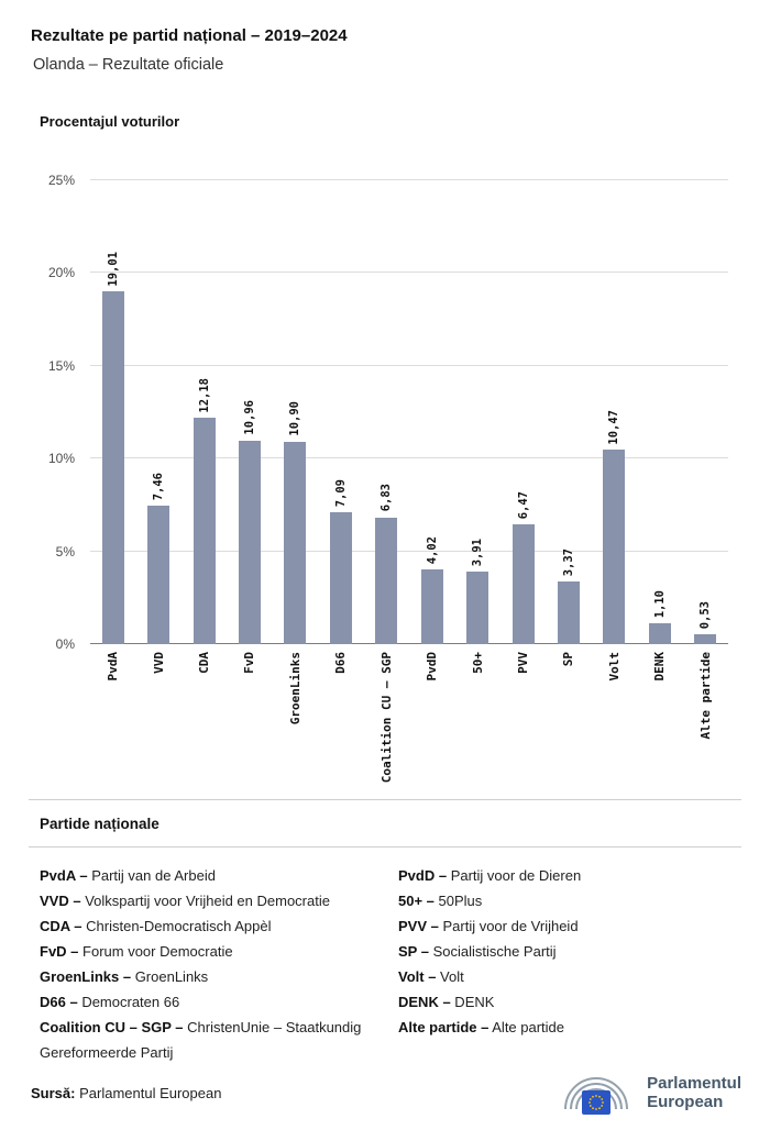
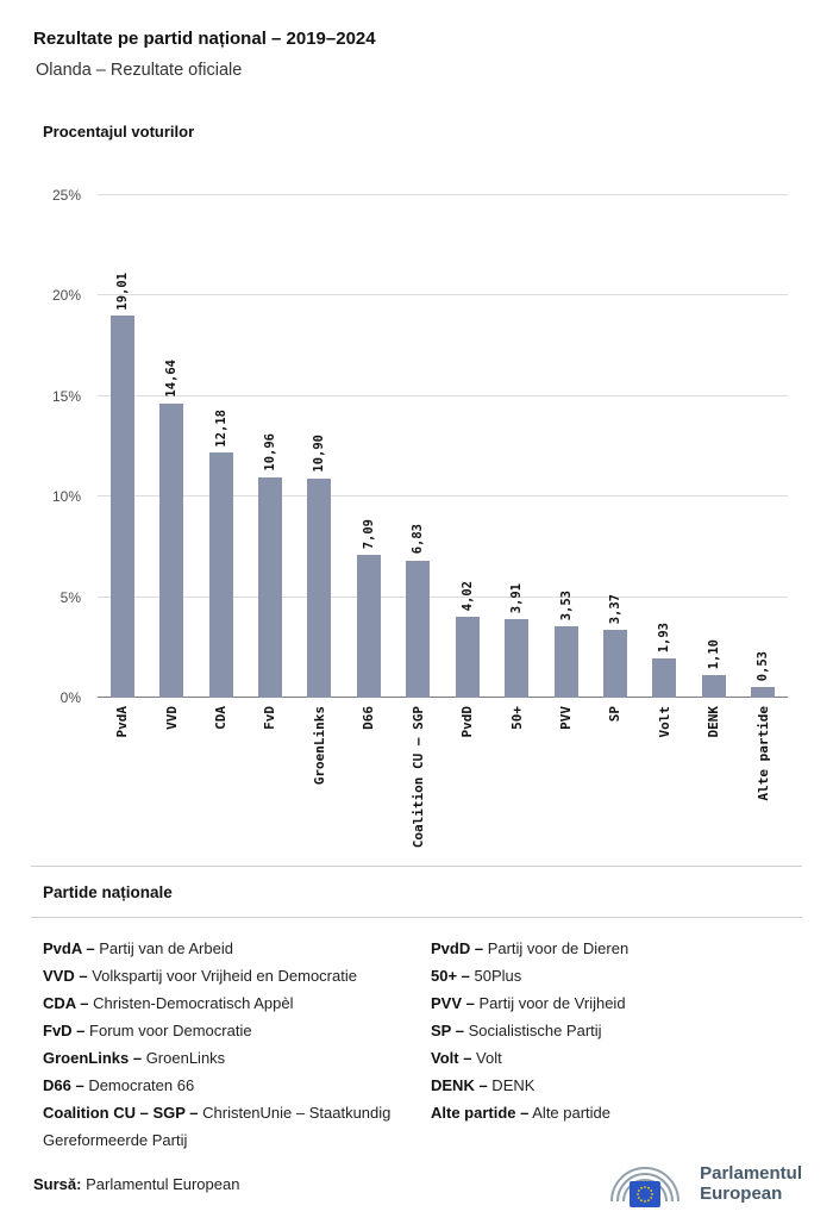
VVD: 7,46 -> 14,64
PVV: 6,47 -> 3,53
Volt: 10,47 -> 1,93
